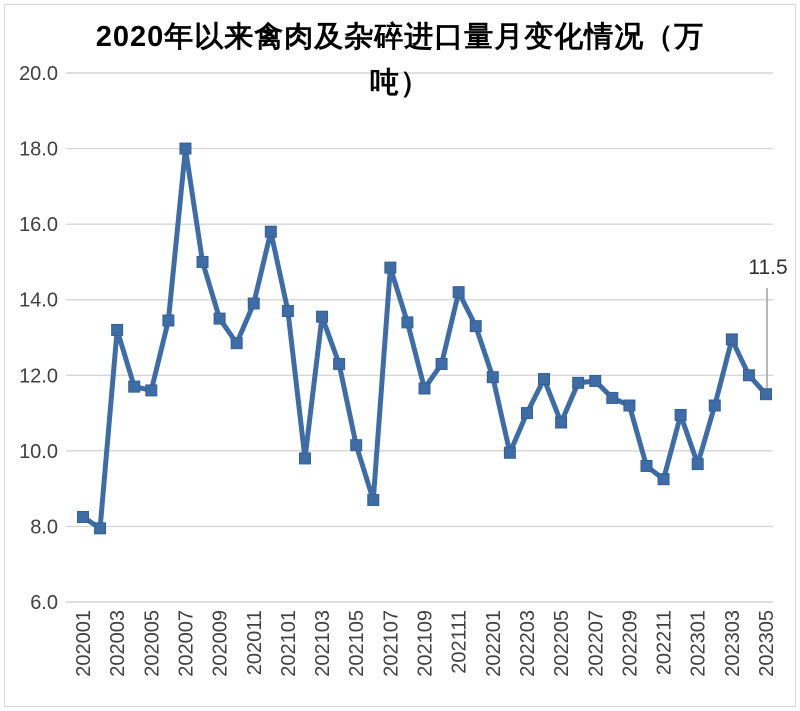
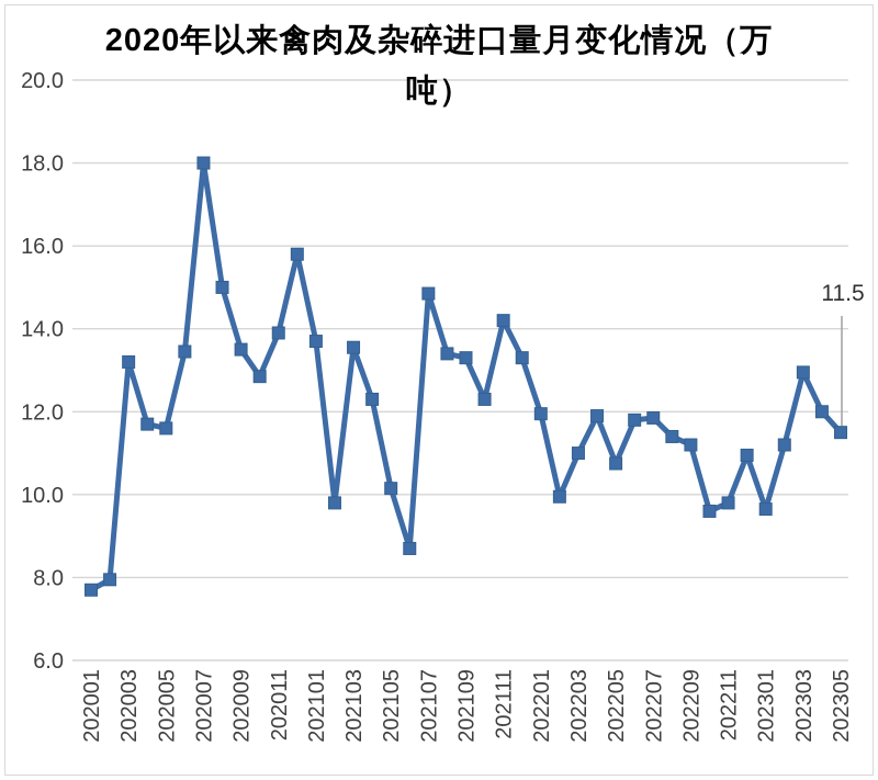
202001: 8.2 -> 7.7
202109: 11.7 -> 13.3
202211: 9.2 -> 9.8
